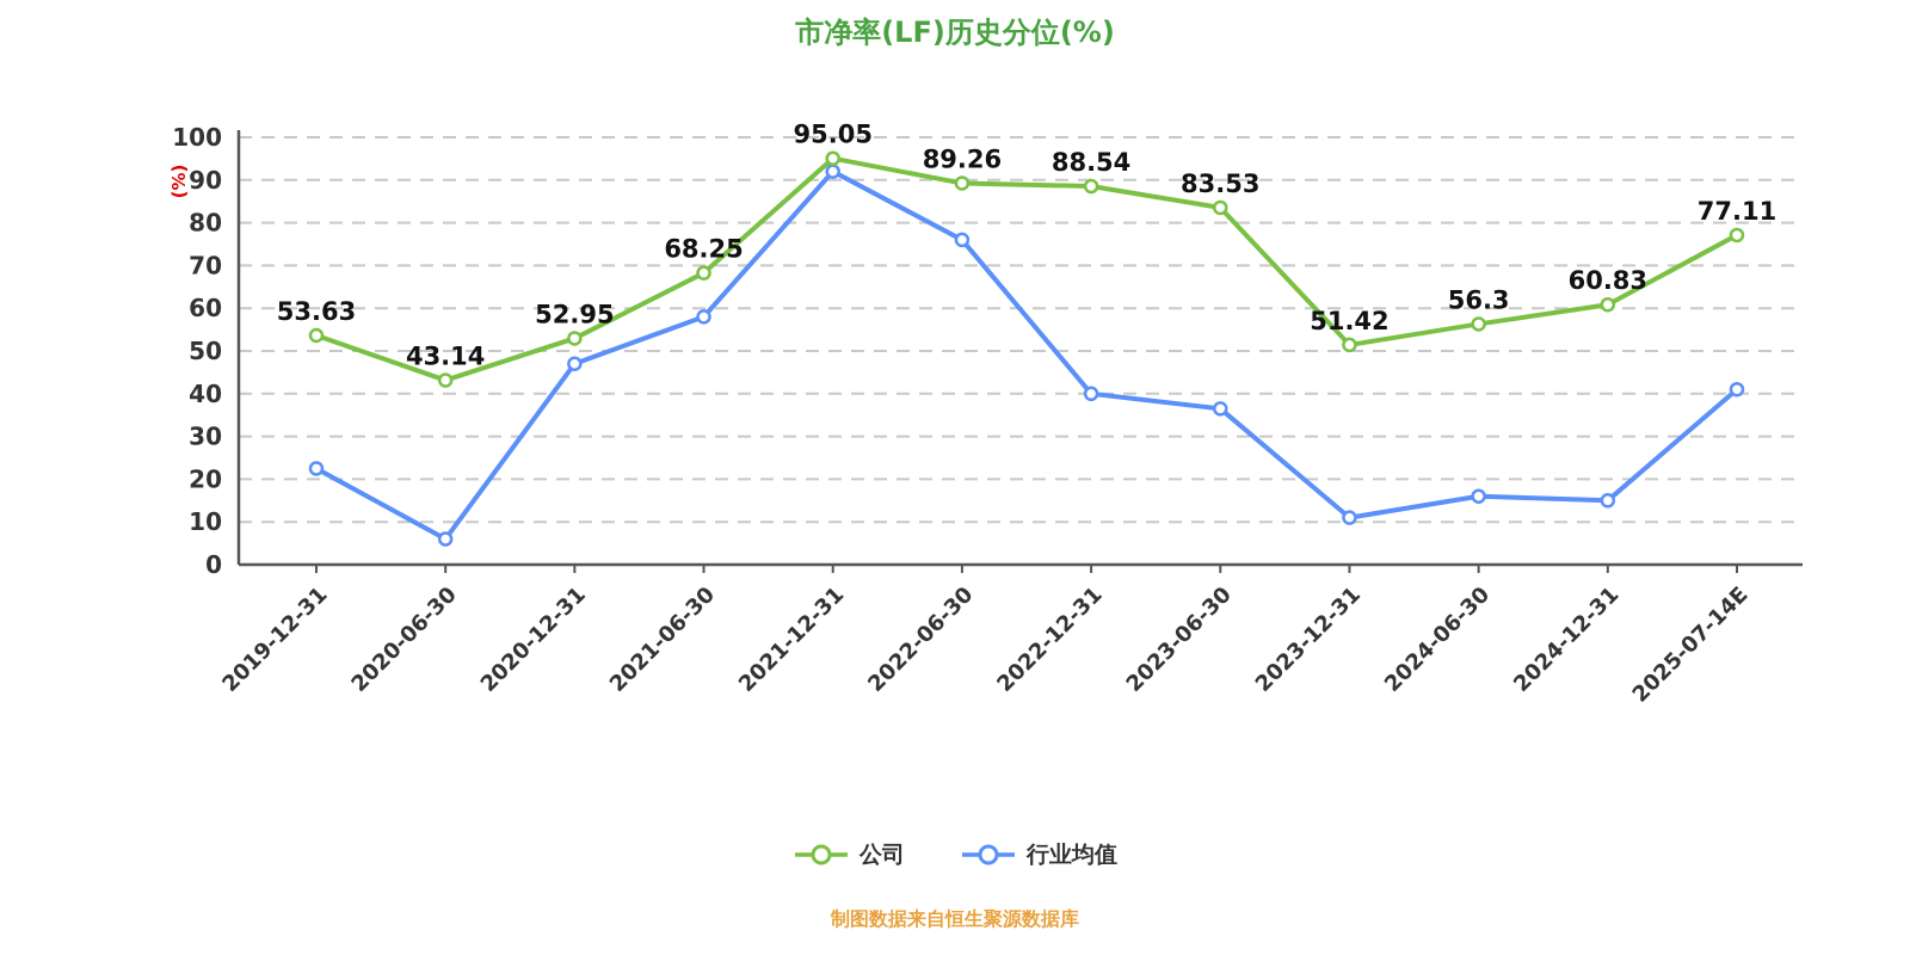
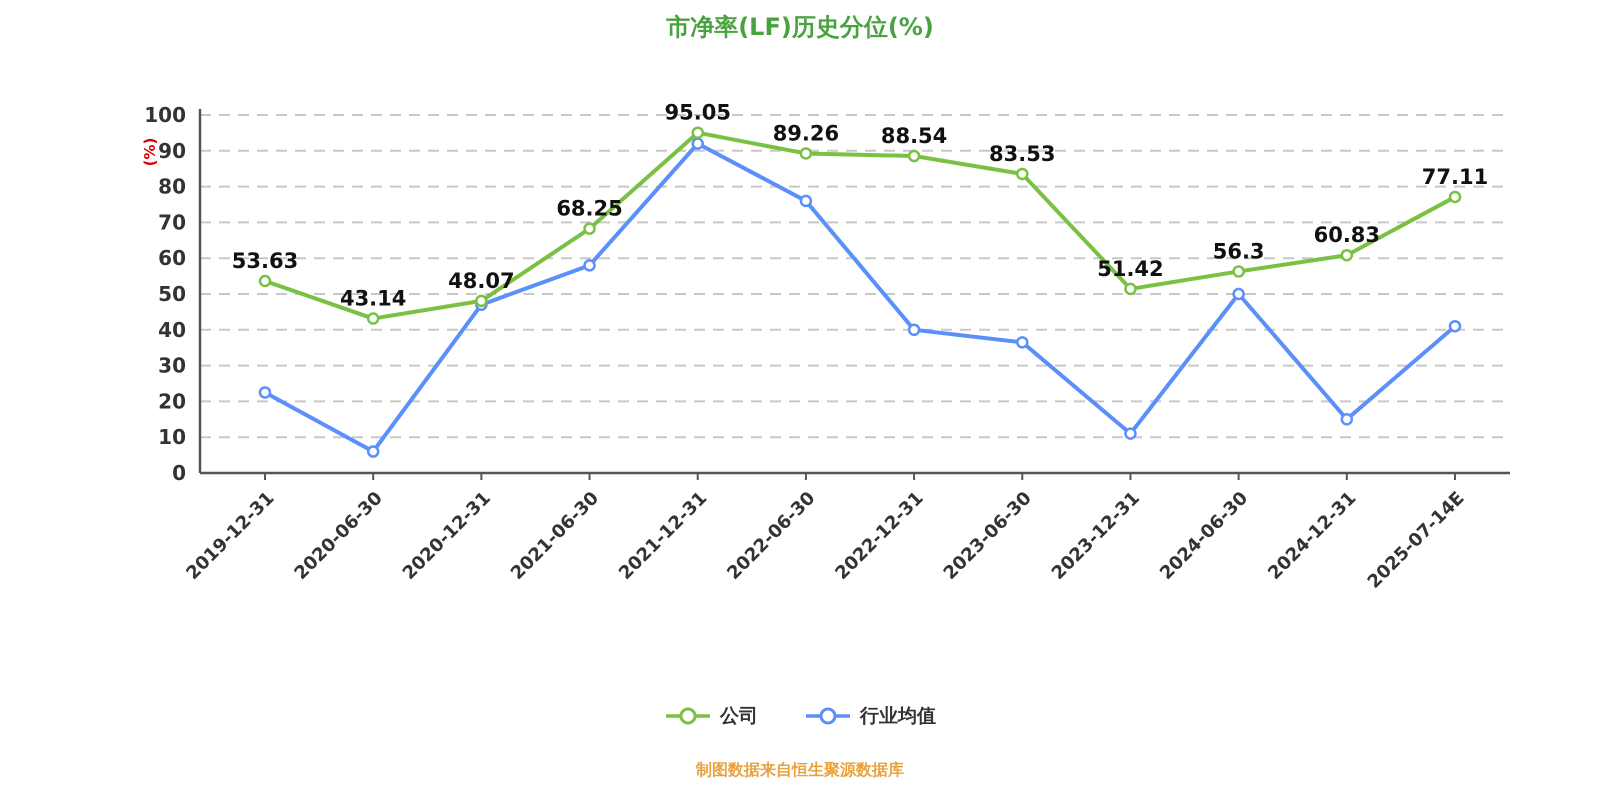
公司/2020-12-31: 52.95 -> 48.07
行业均值/2024-06-30: 16 -> 50
